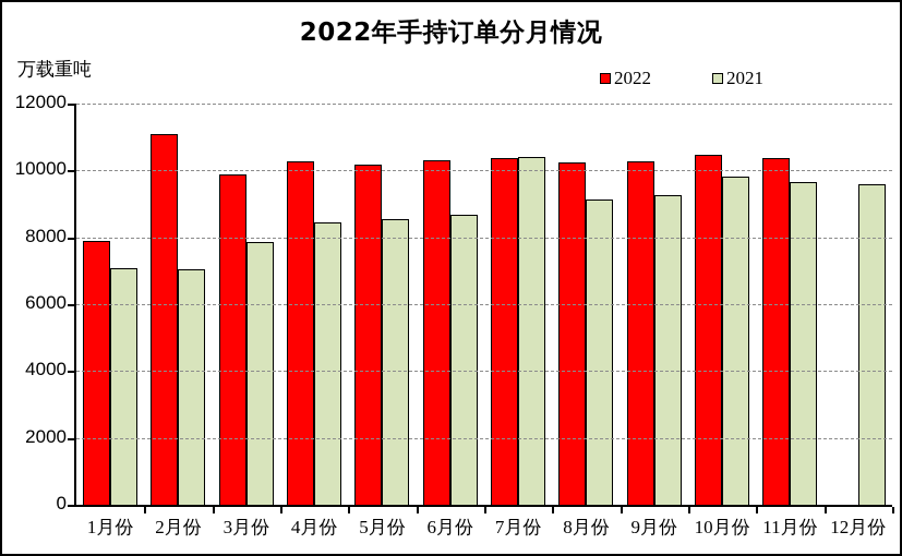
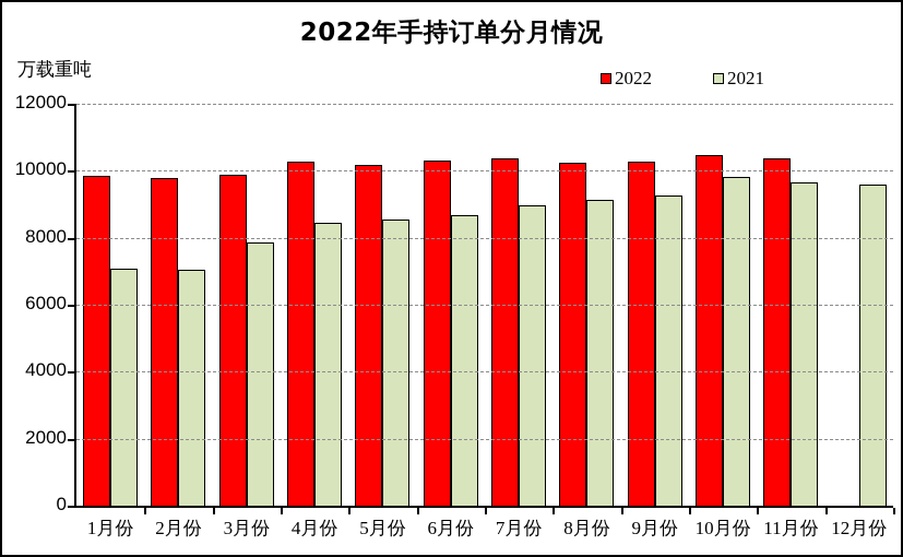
2022/1月份: 7900 -> 9800
2022/2月份: 11100 -> 9800
2021/7月份: 10400 -> 9000
